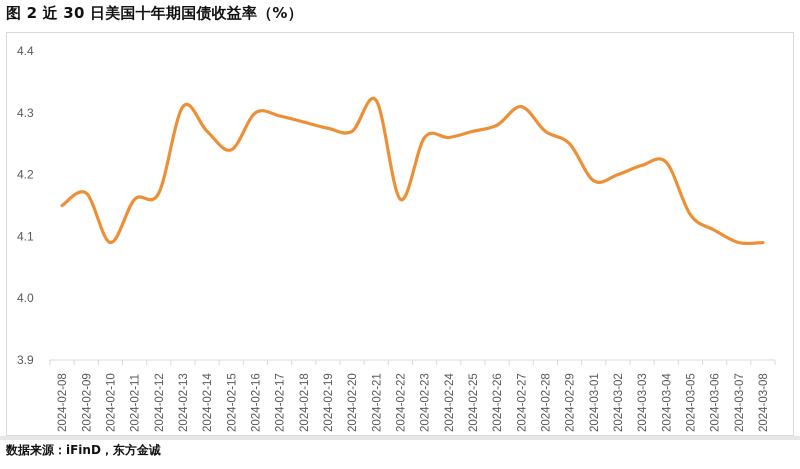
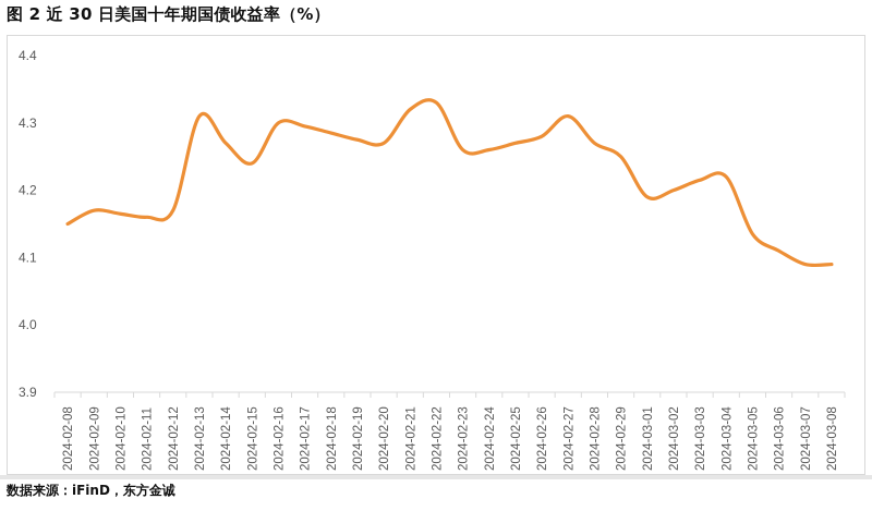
2024-02-10: 4.09 -> 4.17
2024-02-22: 4.16 -> 4.33
